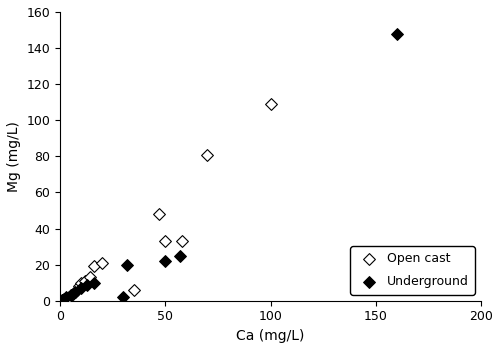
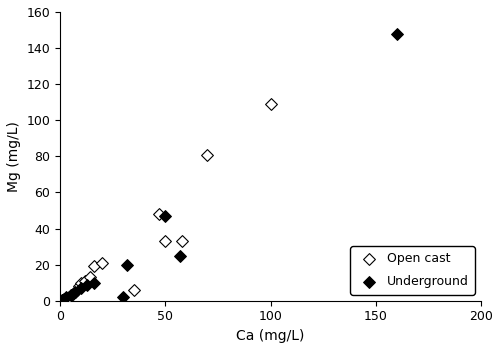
Underground/50: 22 -> 47
